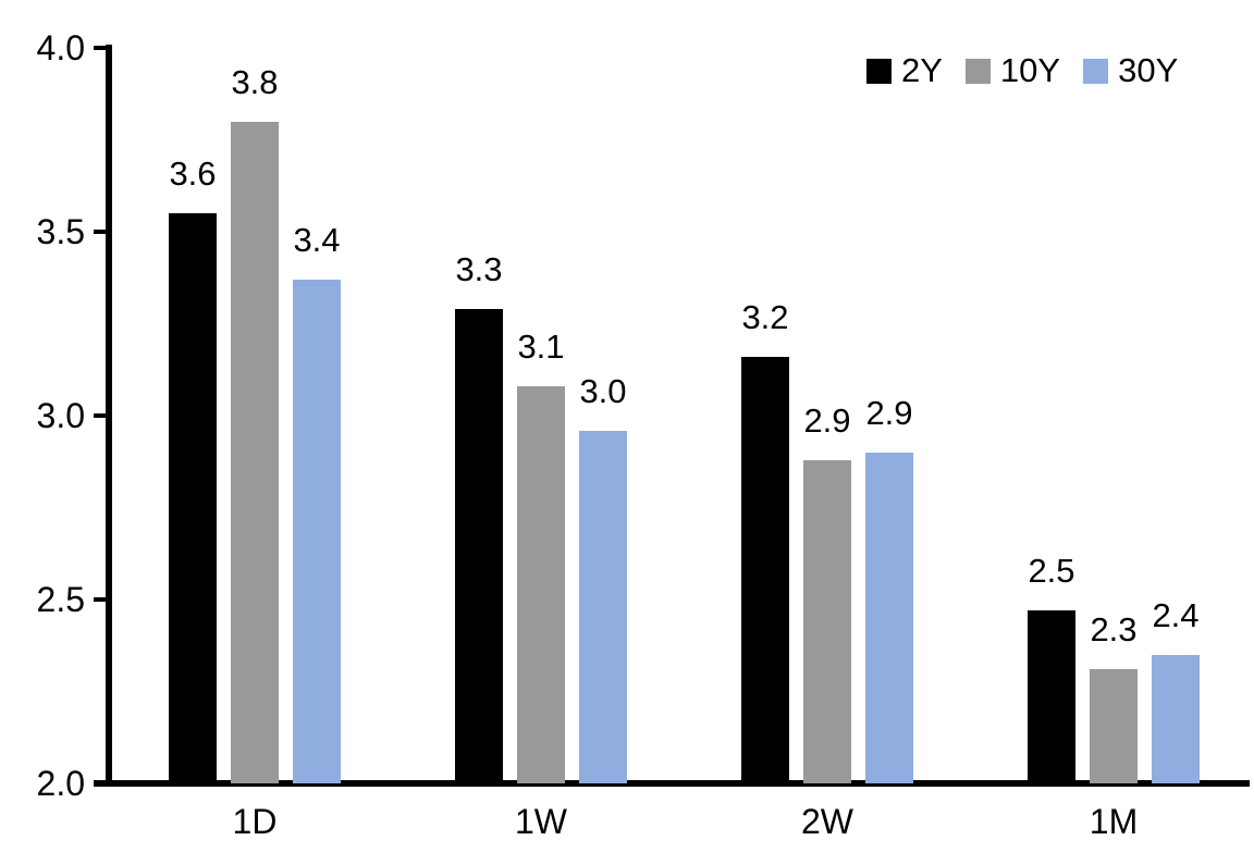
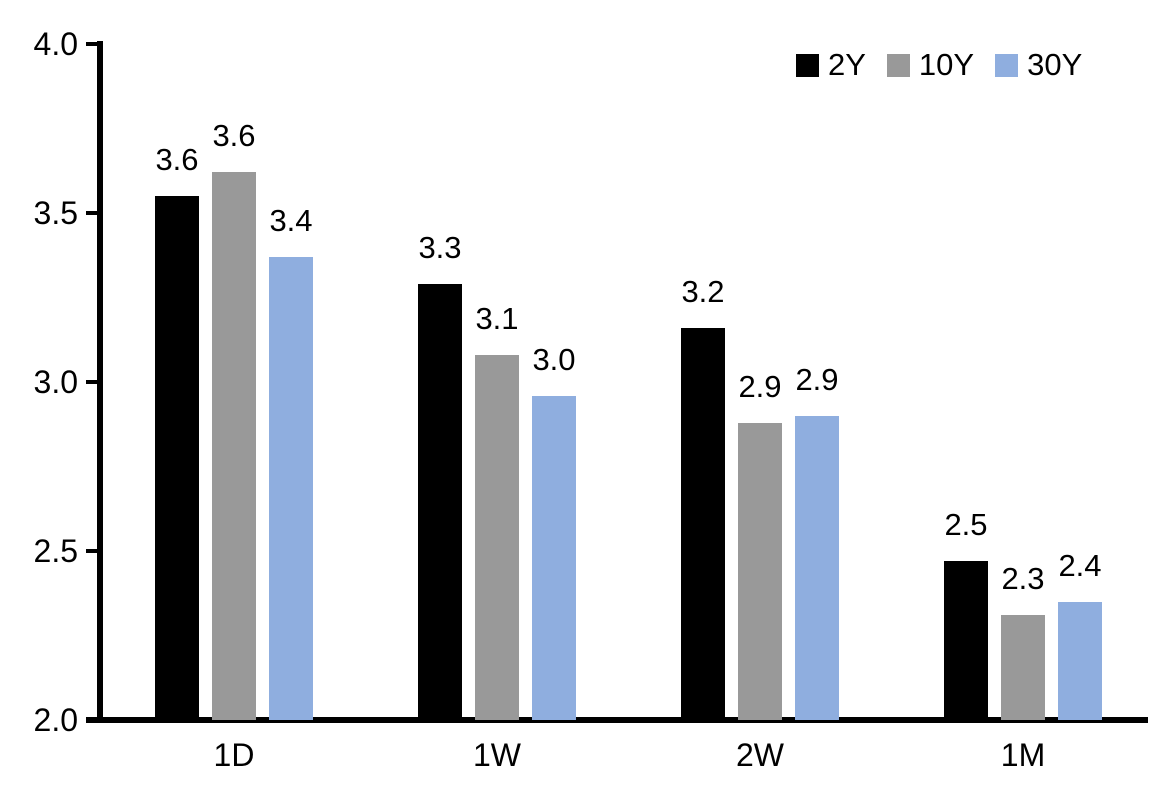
10Y/1D: 3.8 -> 3.6
